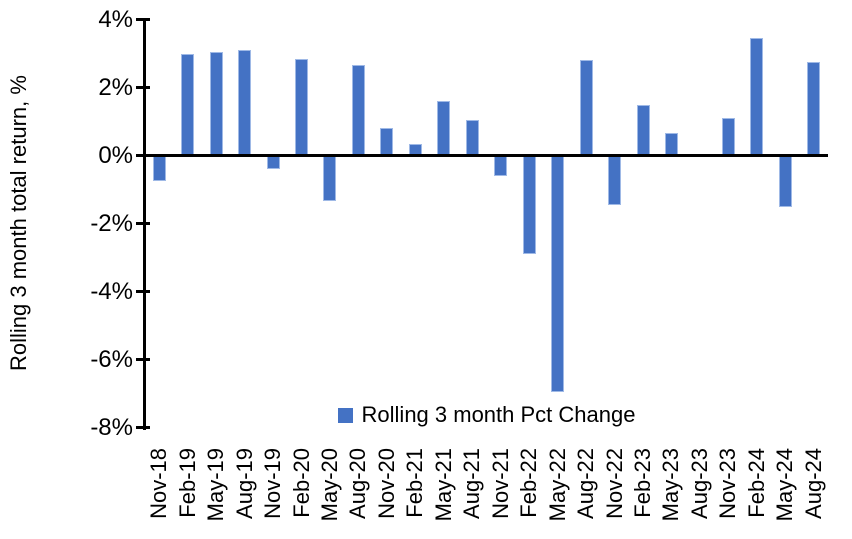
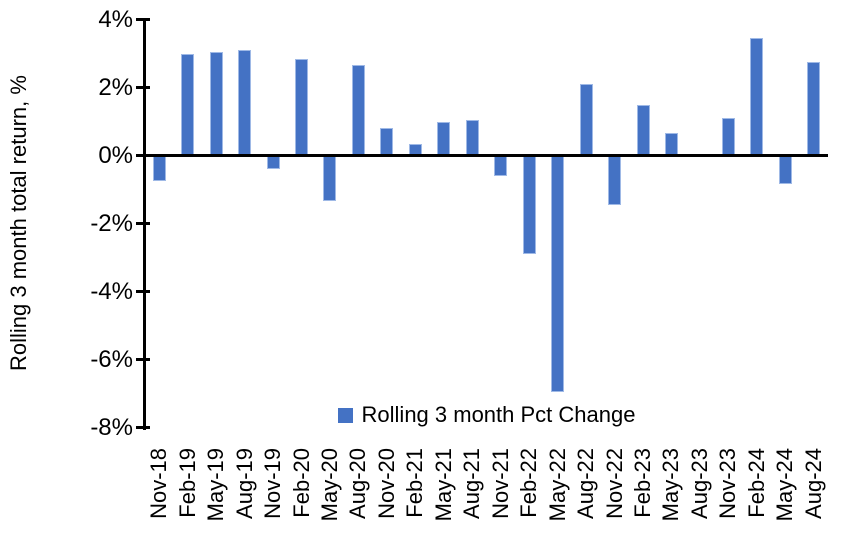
May-21: 1.6% -> 1.0%
Aug-22: 2.8% -> 2.1%
May-24: -1.5% -> -0.8%
